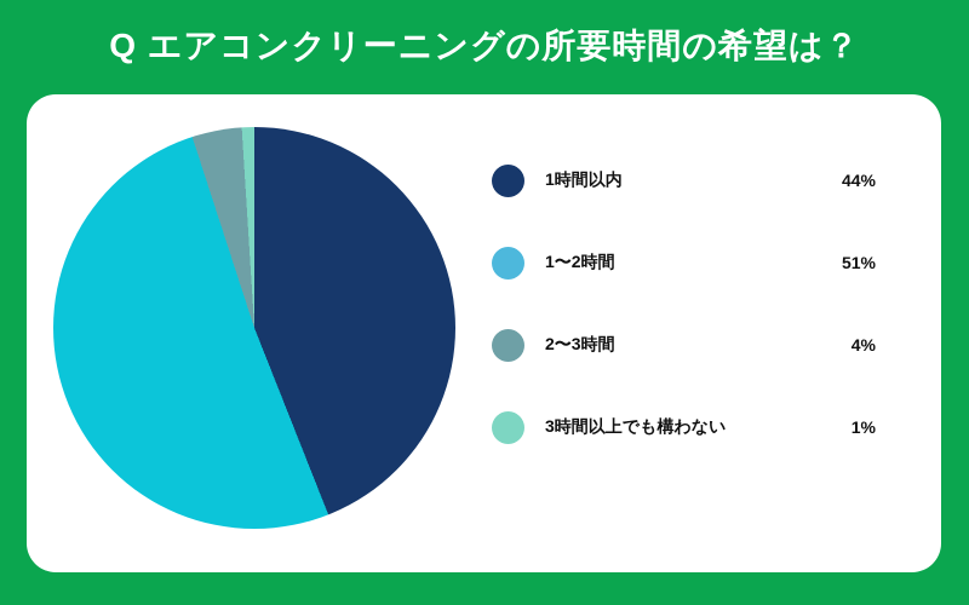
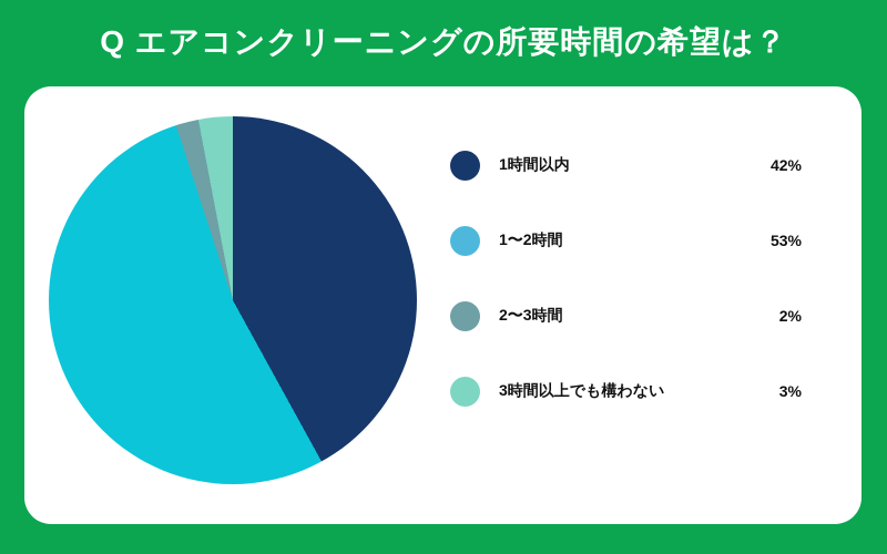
1時間以内: 44% -> 42%
1〜2時間: 51% -> 53%
2〜3時間: 4% -> 2%
3時間以上でも構わない: 1% -> 3%
